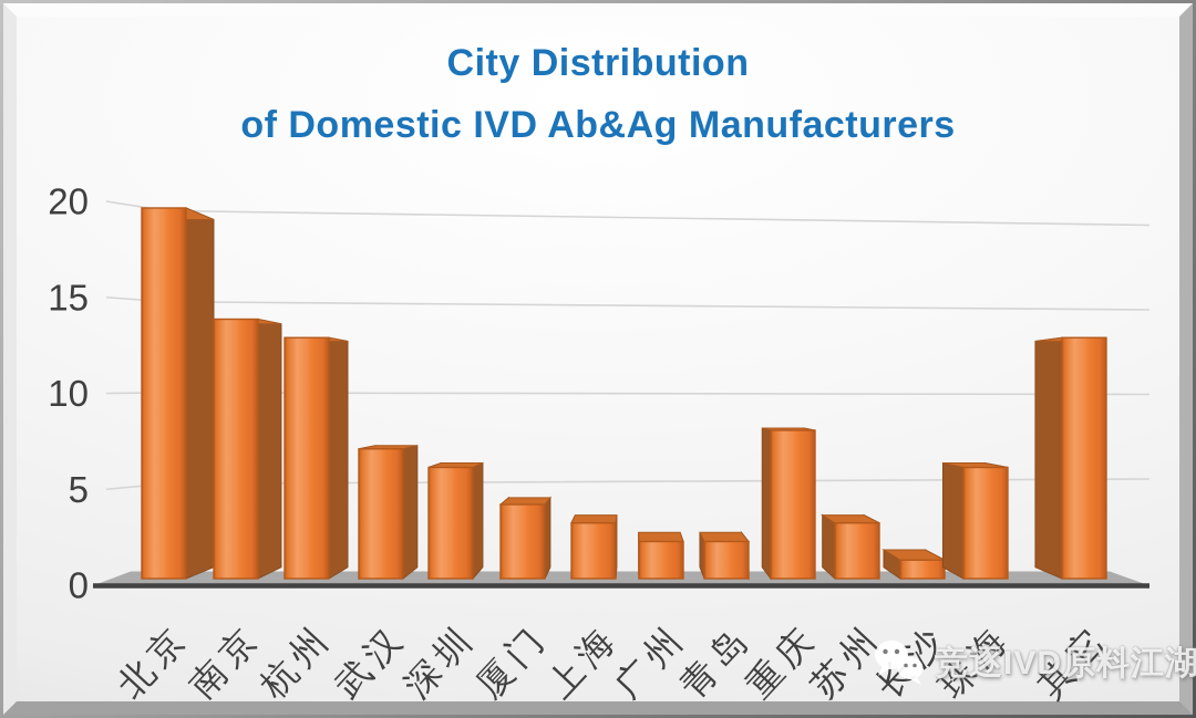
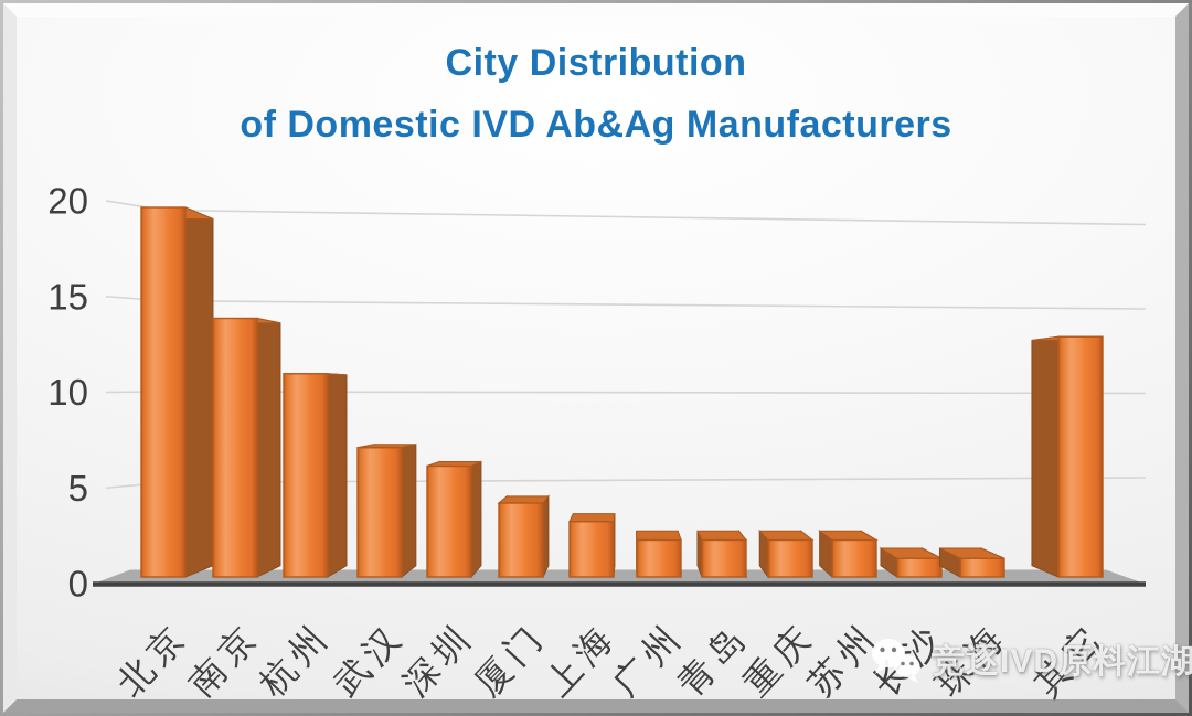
杭州: 13 -> 11
重庆: 8 -> 2
苏州: 3 -> 2
珠海: 6 -> 1
